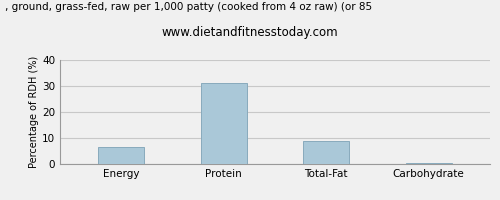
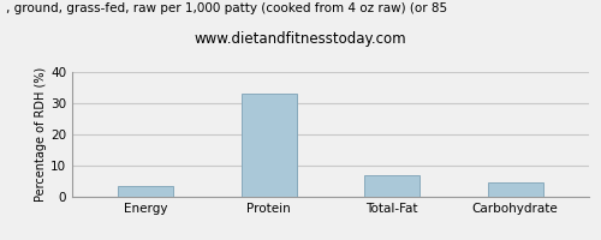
Energy: 6.5 -> 3.5
Protein: 31.0 -> 33.0
Total-Fat: 9.0 -> 7.0
Carbohydrate: 0.5 -> 4.5
